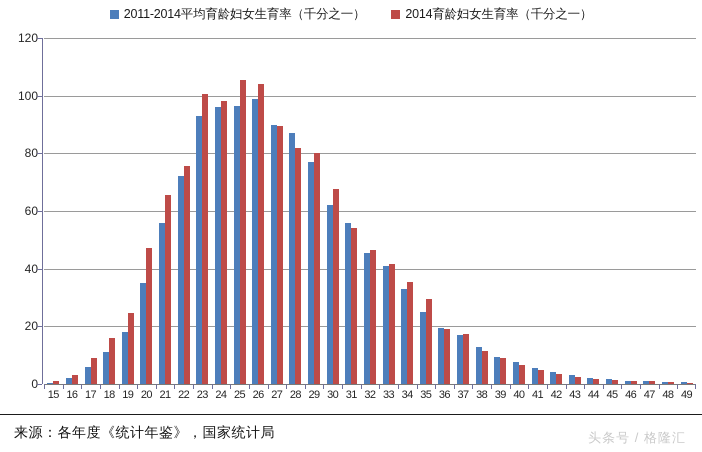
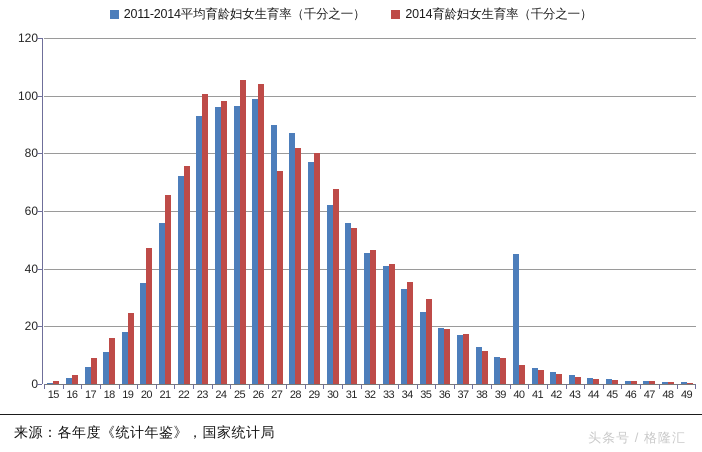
2014育龄妇女生育率（千分之一）/27: 90 -> 74
2011-2014平均育龄妇女生育率（千分之一）/40: 8 -> 45
